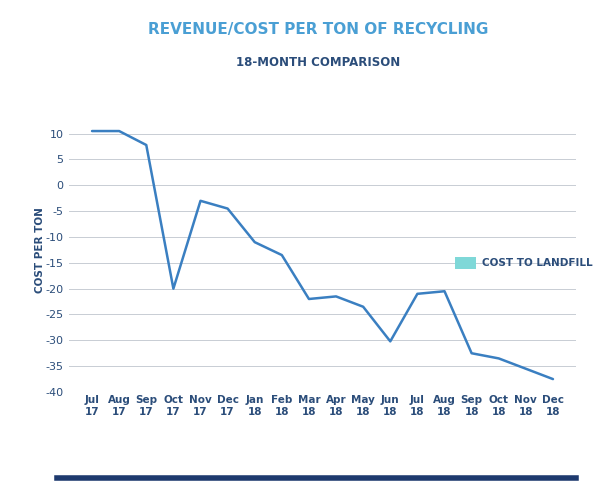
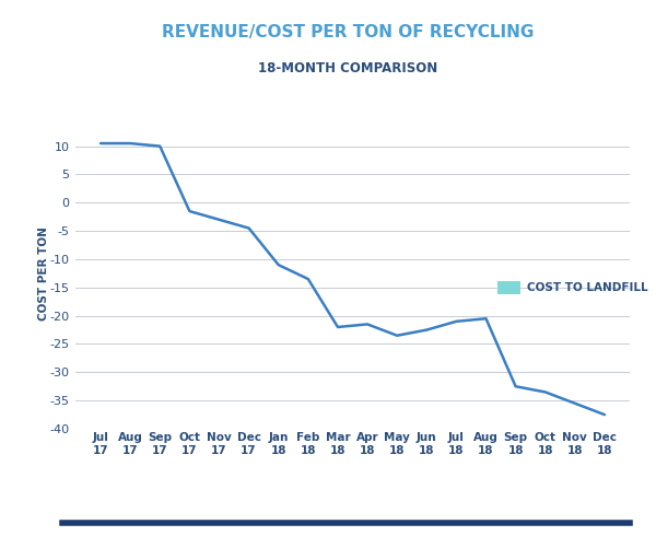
Sep 17: 7.8 -> 10.0
Oct 17: -20.0 -> -1.5
Jun 18: -30.2 -> -22.5
